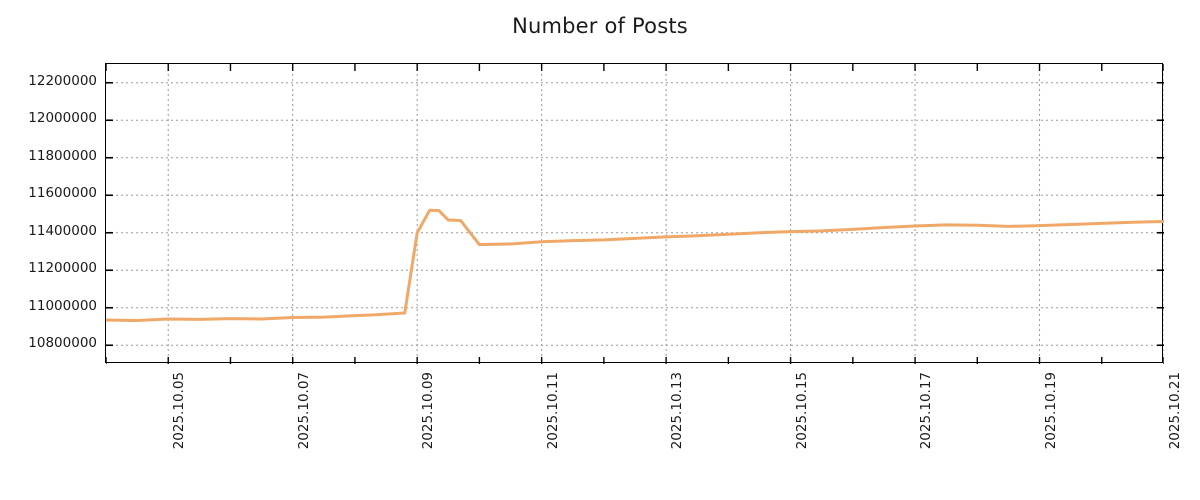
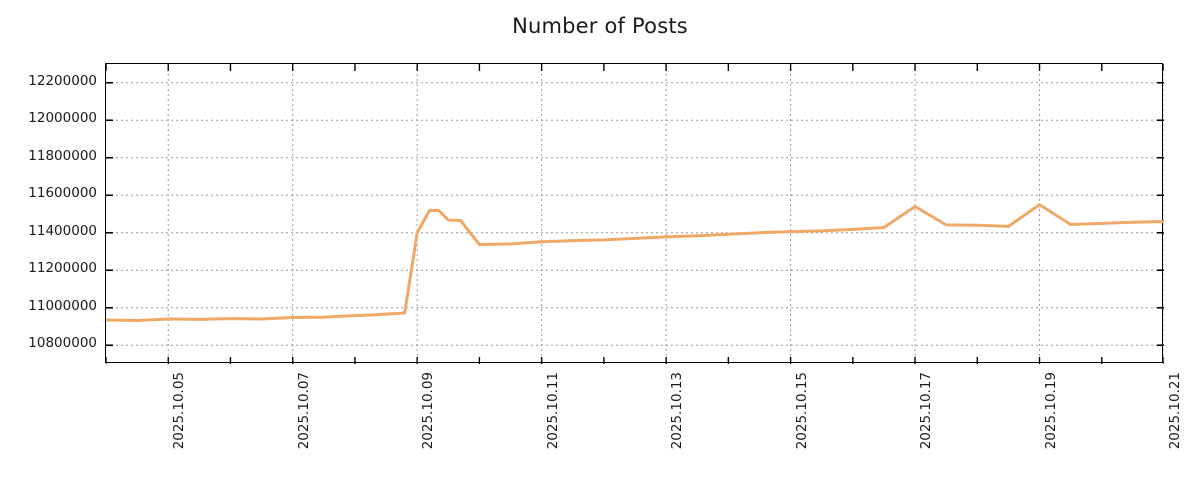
2025.10.17: 11440000 -> 11540000
2025.10.19: 11440000 -> 11550000
